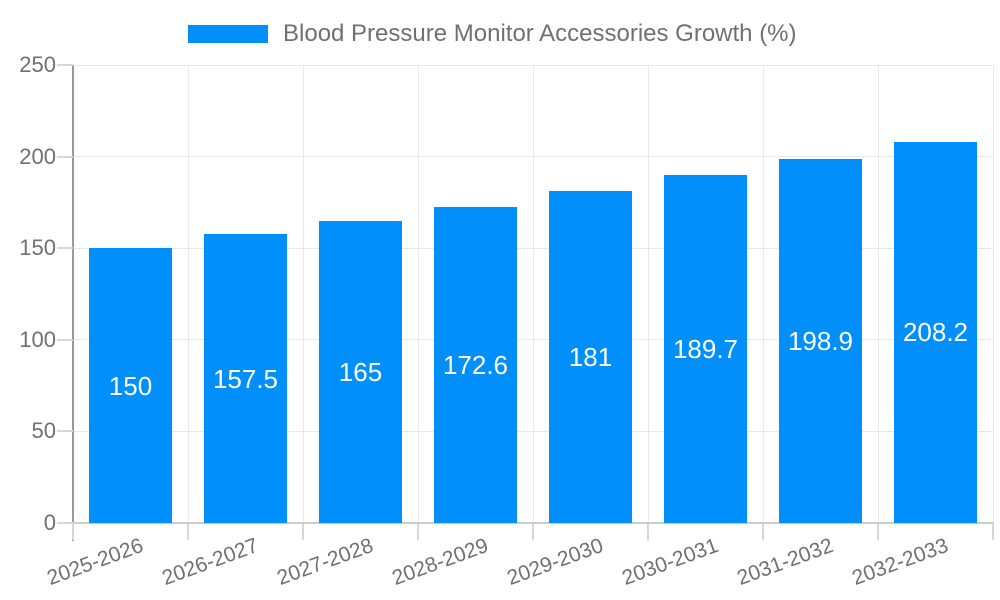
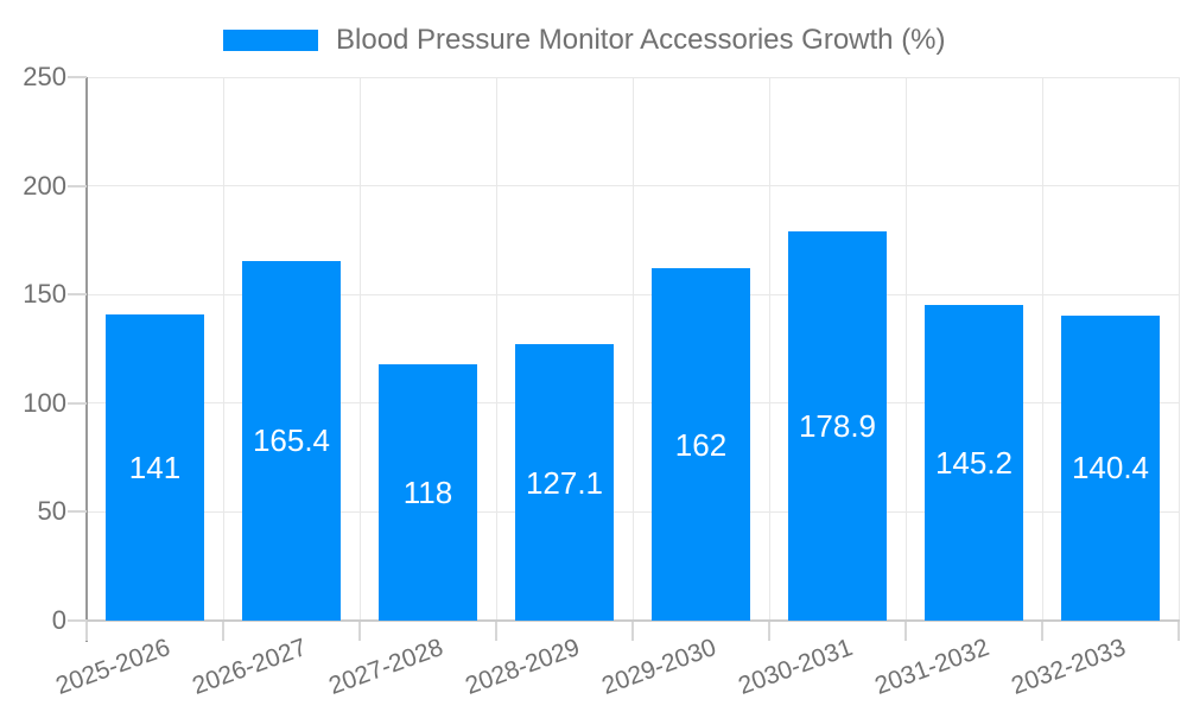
2025-2026: 150 -> 141
2026-2027: 157.5 -> 165.4
2027-2028: 165 -> 118
2028-2029: 172.6 -> 127.1
2029-2030: 181 -> 162
2030-2031: 189.7 -> 178.9
2031-2032: 198.9 -> 145.2
2032-2033: 208.2 -> 140.4
